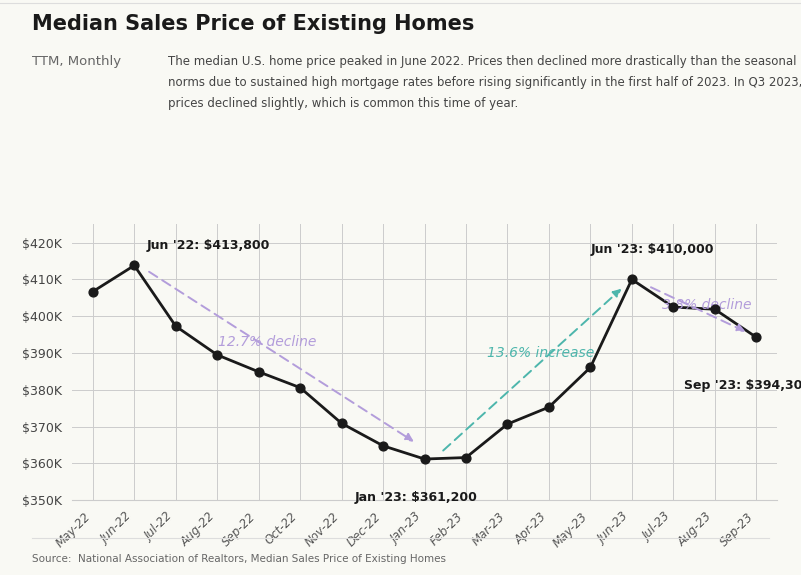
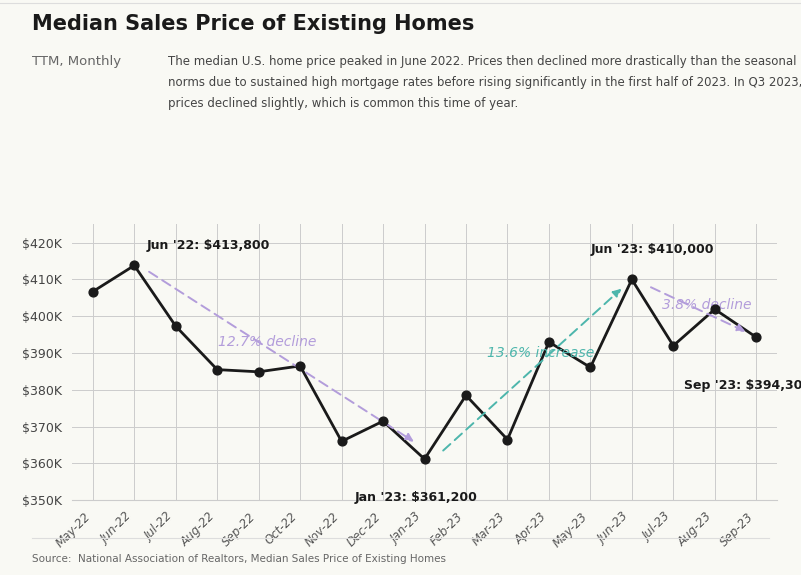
Aug-22: $389.5K -> $385.5K
Oct-22: $380.6K -> $386.5K
Nov-22: $370.9K -> $366.0K
Dec-22: $364.8K -> $371.5K
Feb-23: $361.6K -> $378.5K
Mar-23: $370.7K -> $366.5K
Apr-23: $375.3K -> $393.0K
Jul-23: $402.5K -> $392.0K
